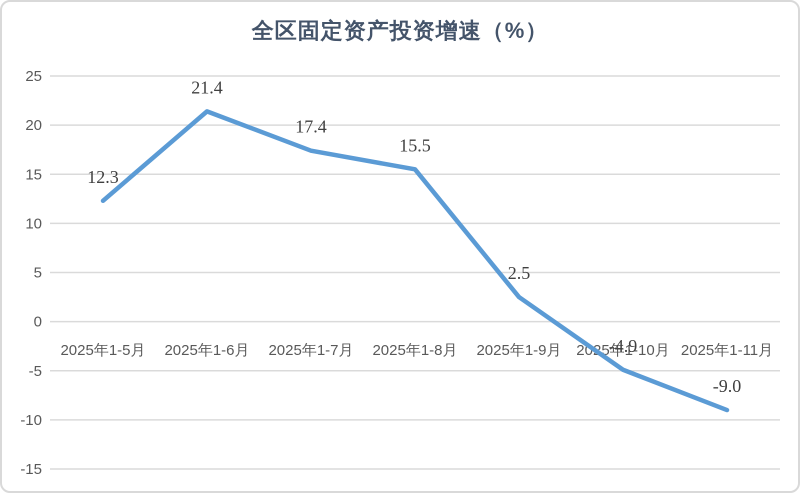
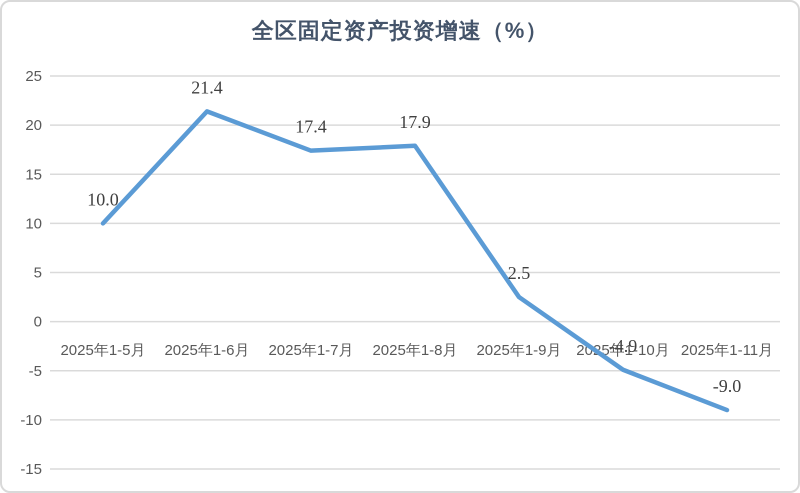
2025年1-5月: 12.3 -> 10.0
2025年1-8月: 15.5 -> 17.9
